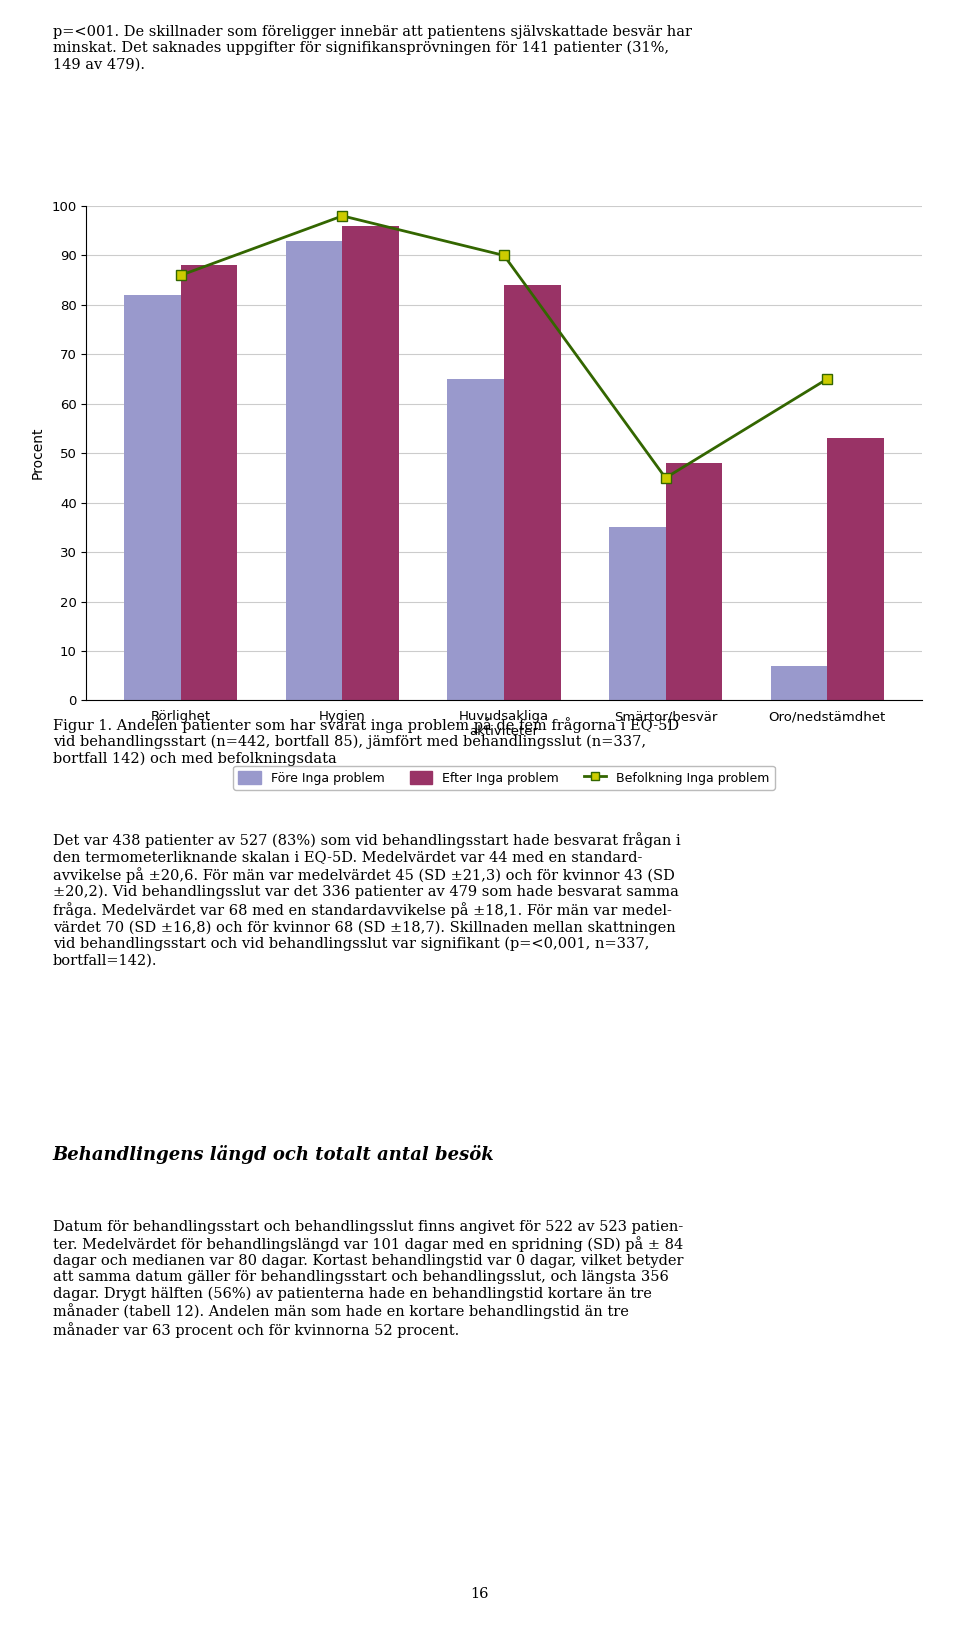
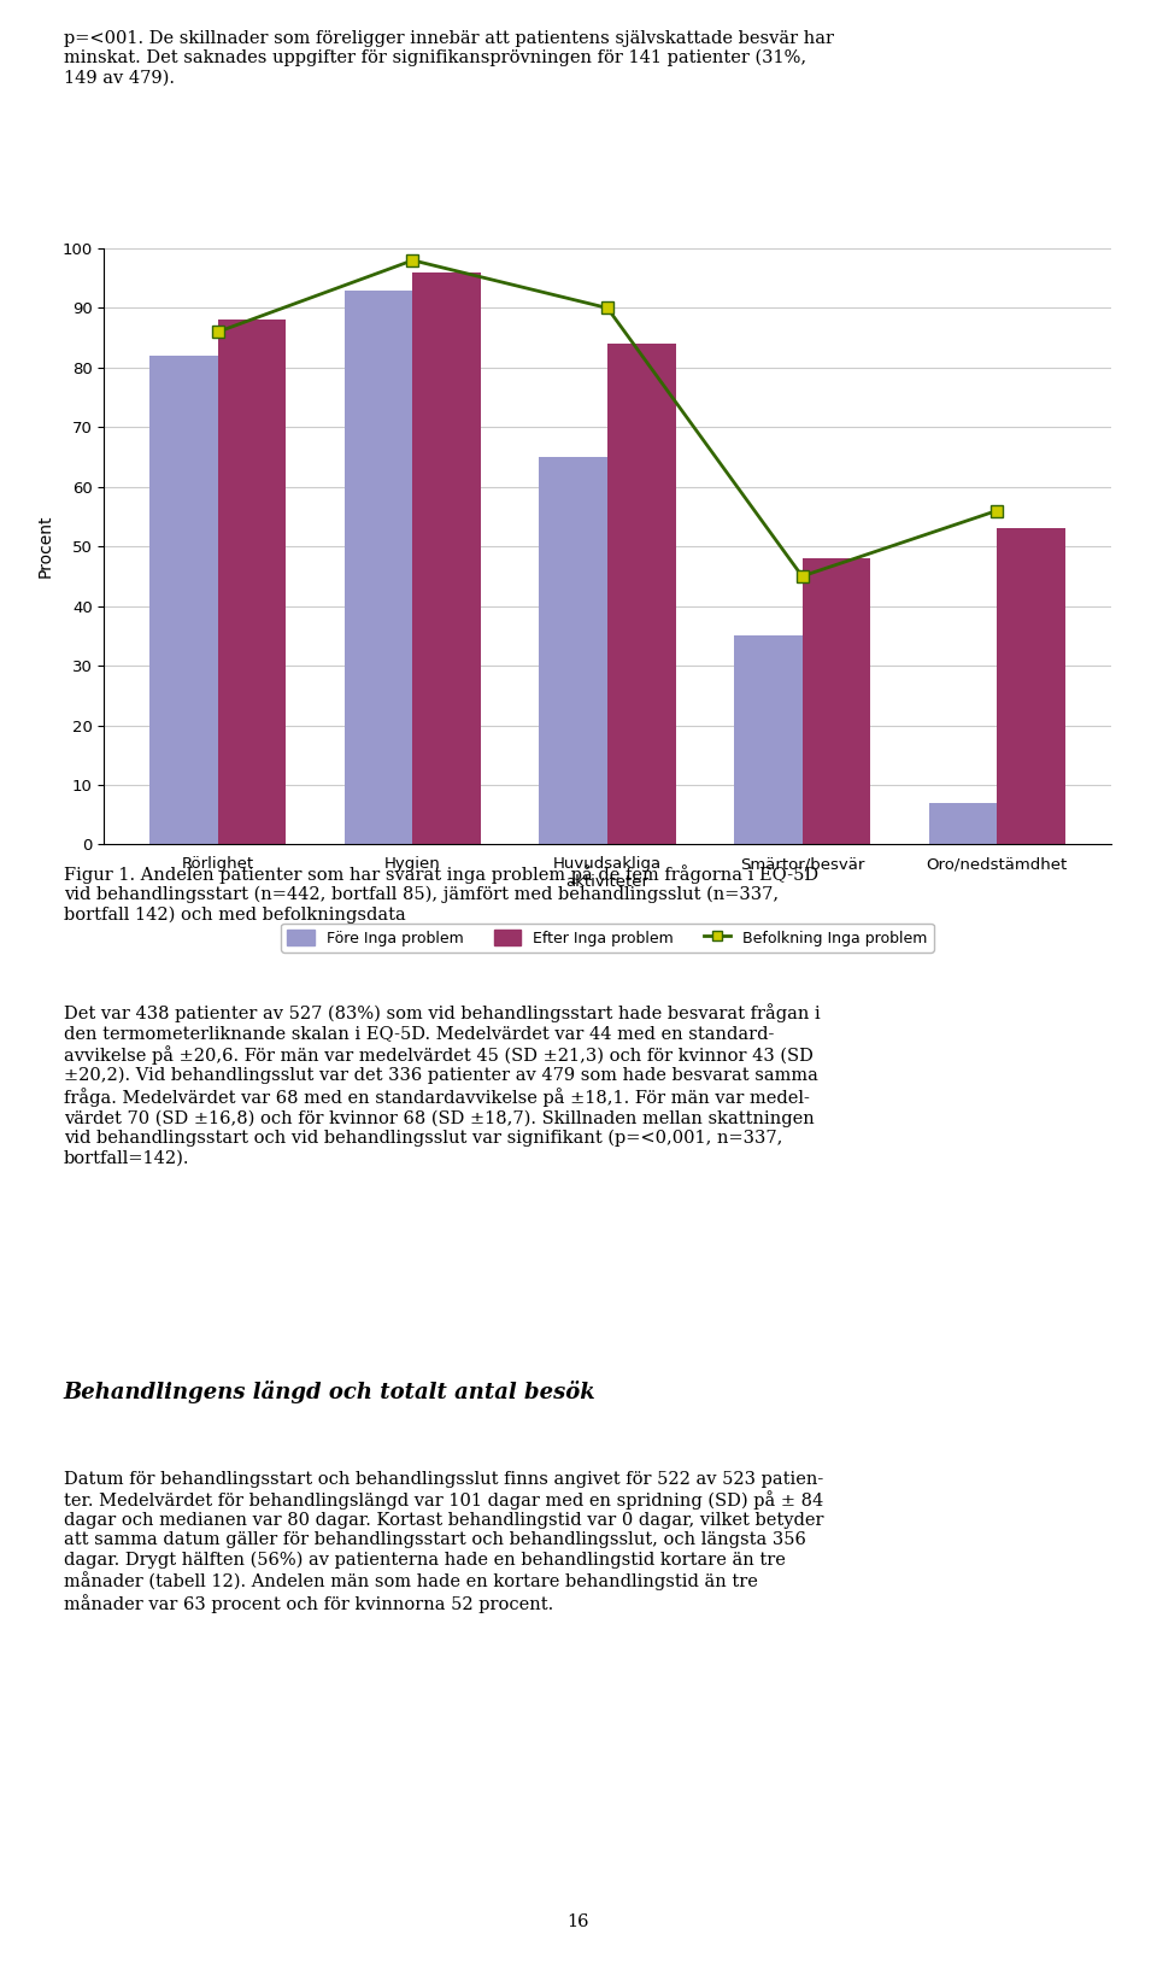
Befolkning Inga problem/Oro/nedstämdhet: 65 -> 56
